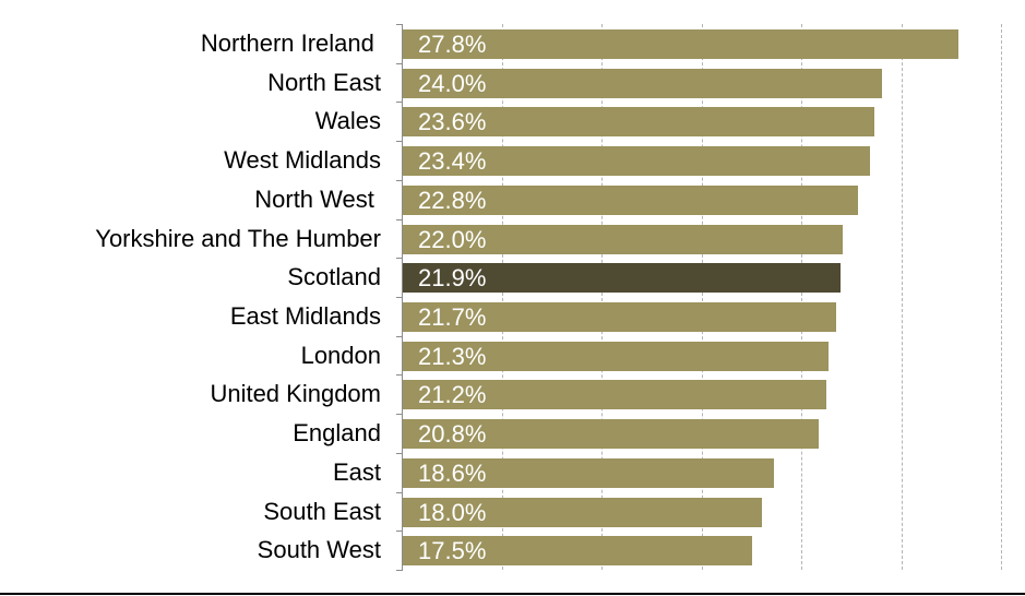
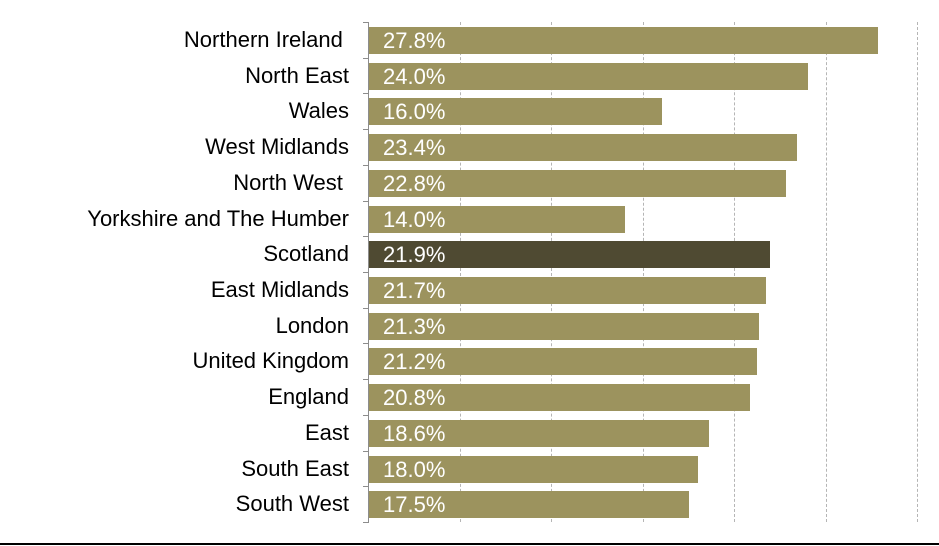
Wales: 23.6% -> 16.0%
Yorkshire and The Humber: 22.0% -> 14.0%
